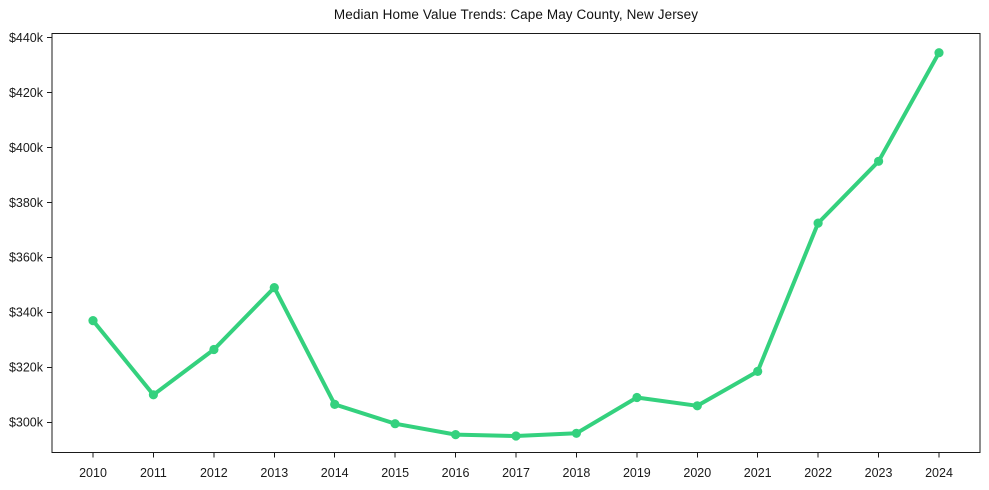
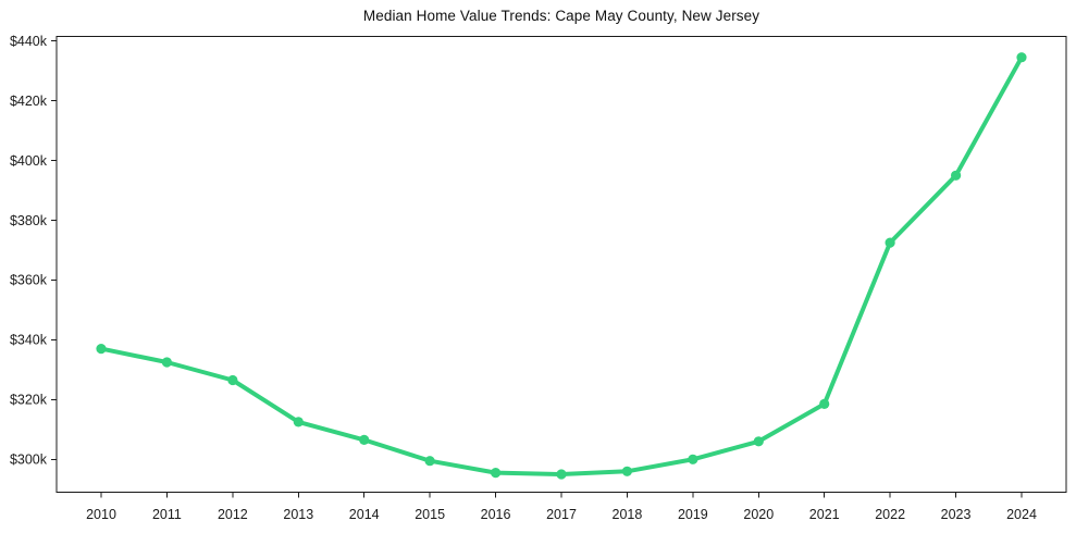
2011: $310k -> $332k
2013: $349k -> $312k
2019: $309k -> $300k
